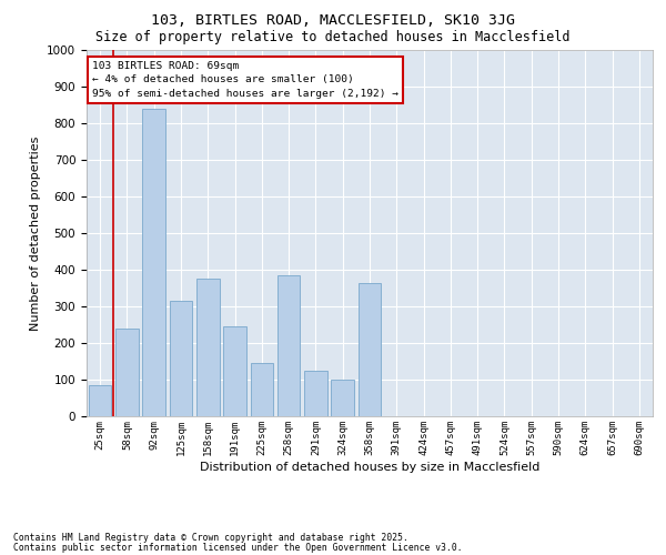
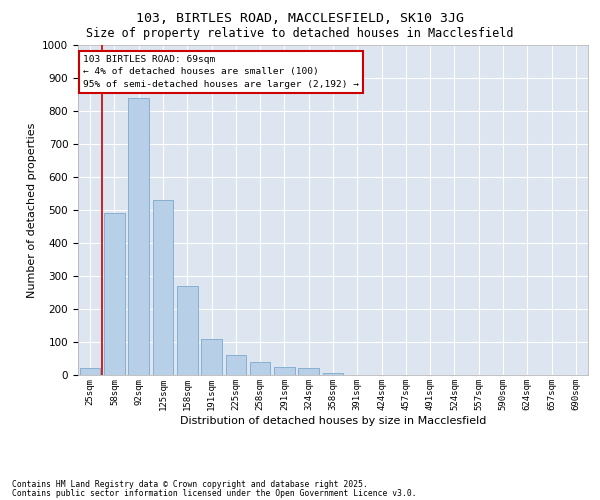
25sqm: 85 -> 20
58sqm: 240 -> 490
125sqm: 315 -> 530
158sqm: 375 -> 270
191sqm: 245 -> 110
225sqm: 145 -> 60
258sqm: 385 -> 40
291sqm: 125 -> 25
324sqm: 100 -> 20
358sqm: 365 -> 5
